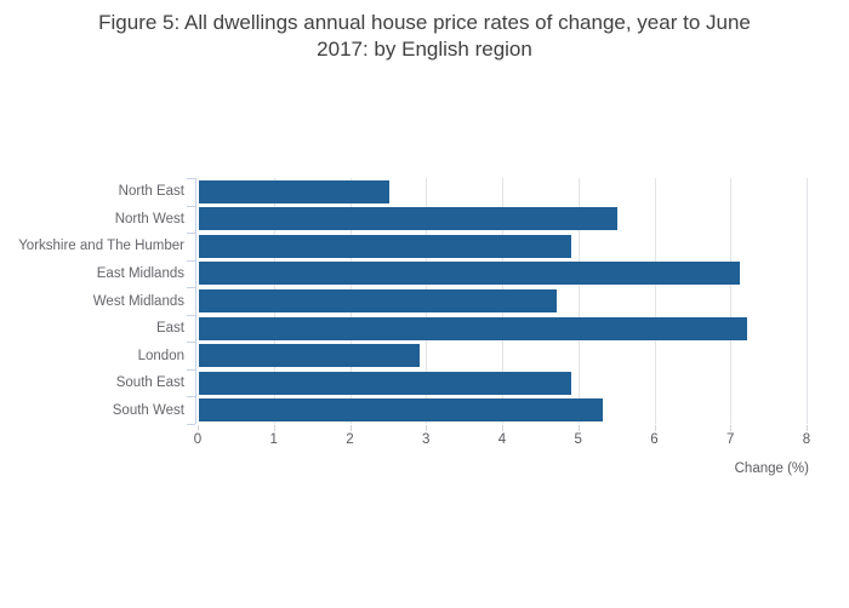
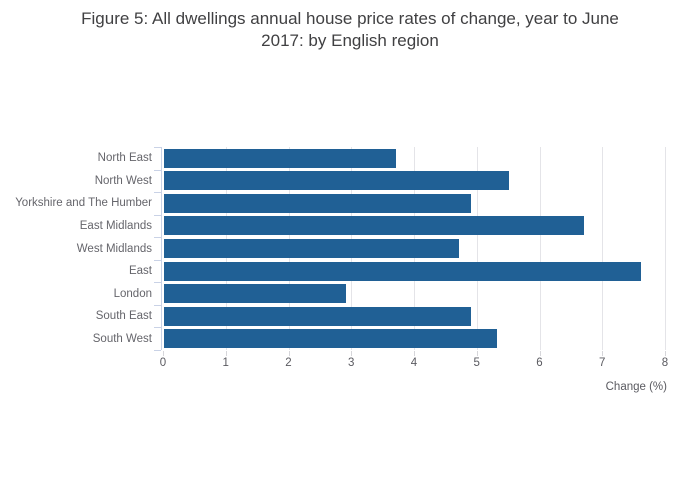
North East: 2.5 -> 3.7
East Midlands: 7.1 -> 6.7
East: 7.2 -> 7.6
